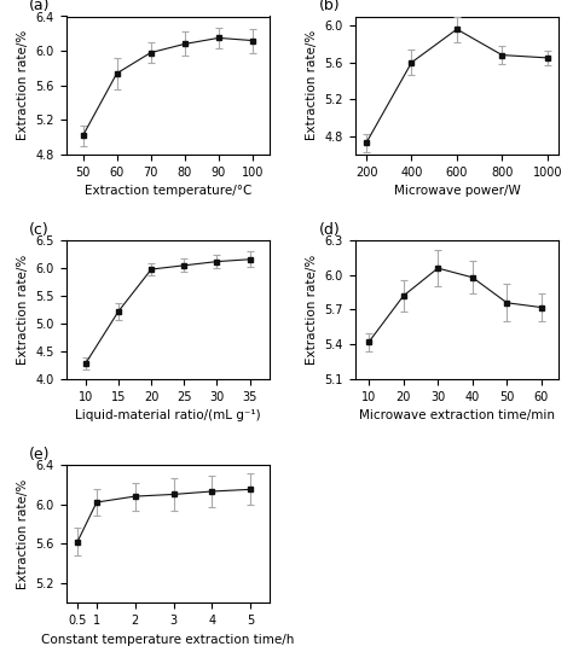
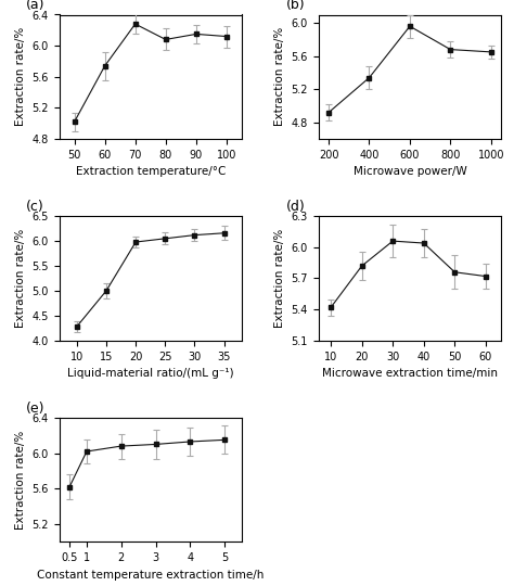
70: 5.98 -> 6.28
200: 4.73 -> 4.92
400: 5.60 -> 5.34
15: 5.22 -> 5.00
40: 5.98 -> 6.04
